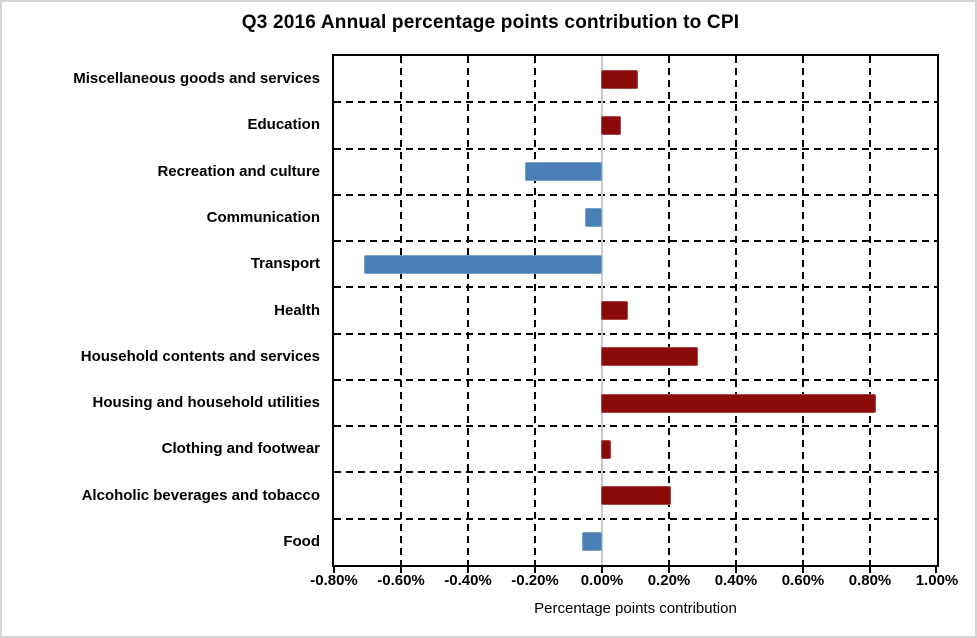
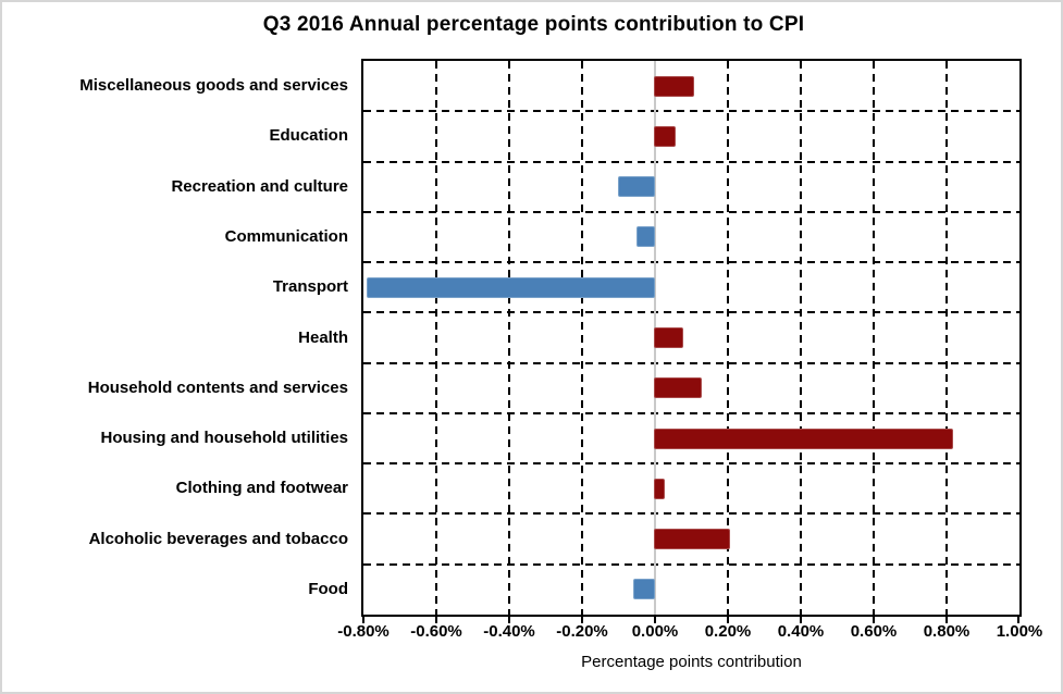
Recreation and culture: -0.23% -> -0.10%
Transport: -0.71% -> -0.79%
Household contents and services: 0.29% -> 0.13%
